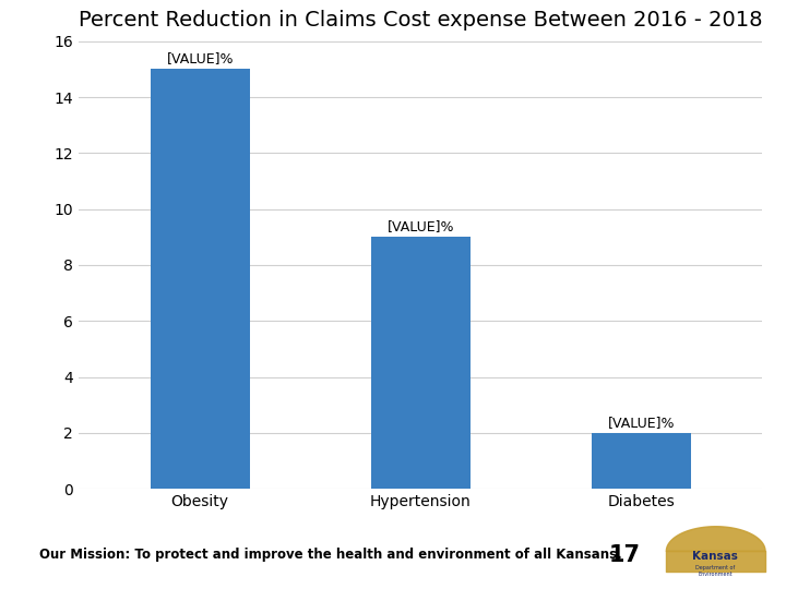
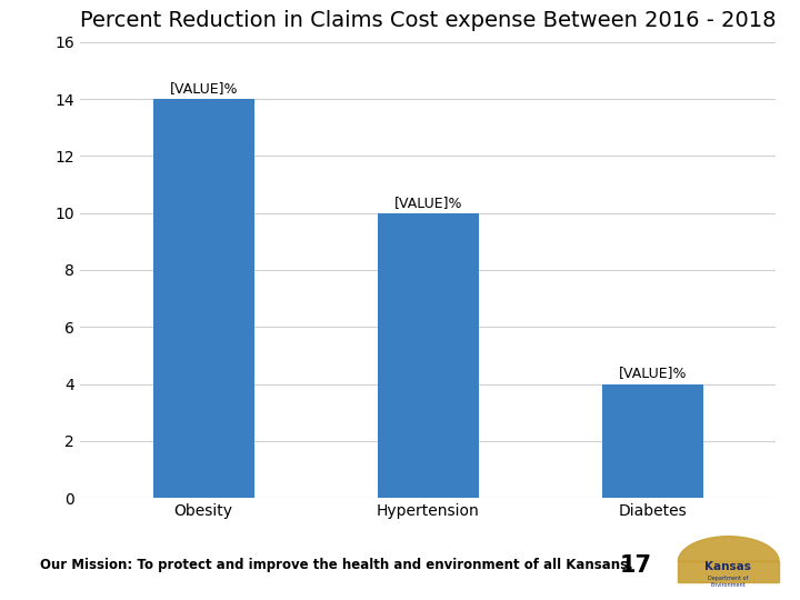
Percent Reduction in Claims Cost expense Between 2016 - 2018/Obesity: 15 -> 14
Percent Reduction in Claims Cost expense Between 2016 - 2018/Hypertension: 9 -> 10
Percent Reduction in Claims Cost expense Between 2016 - 2018/Diabetes: 2 -> 4
